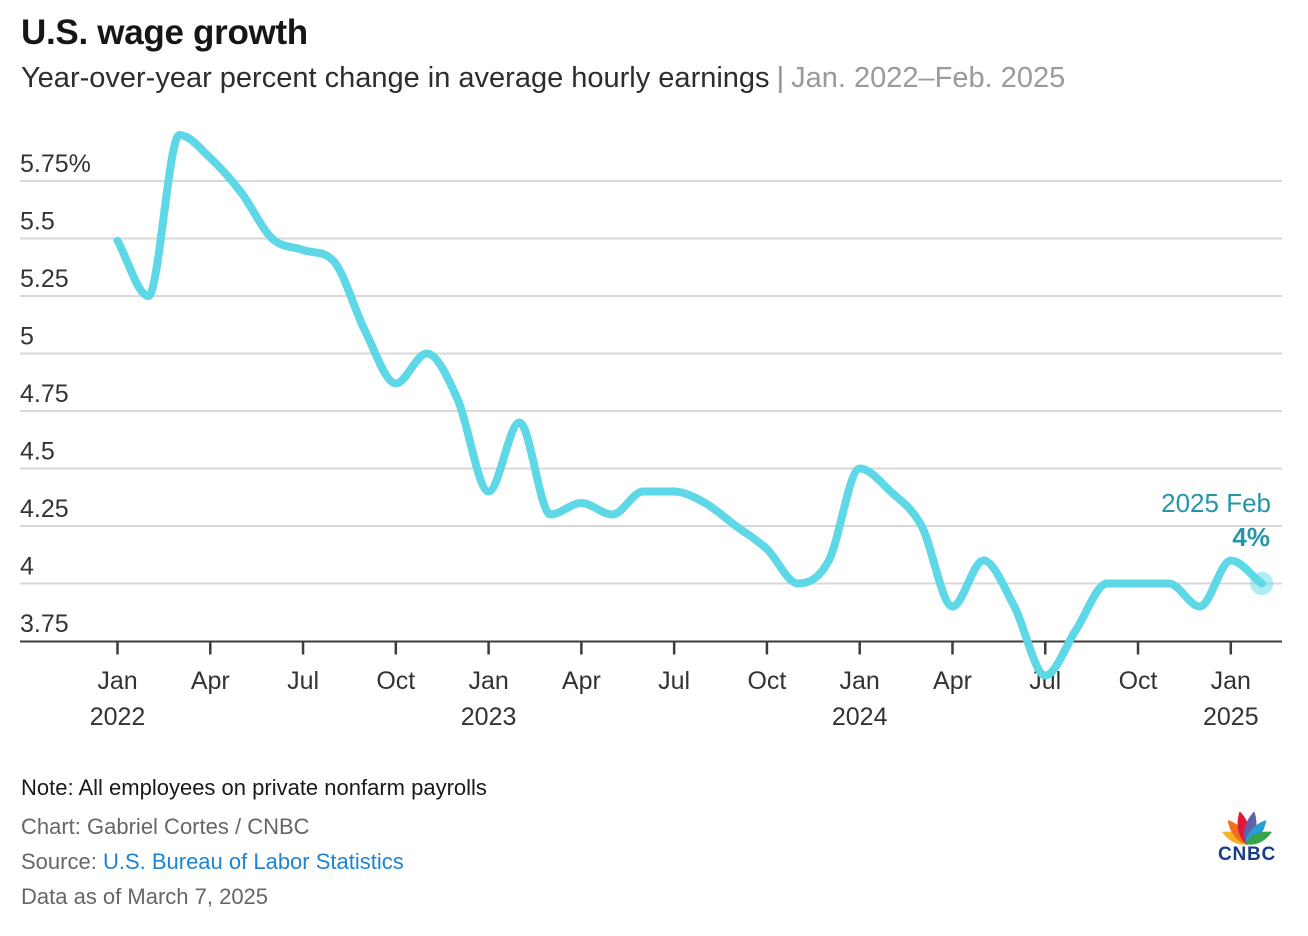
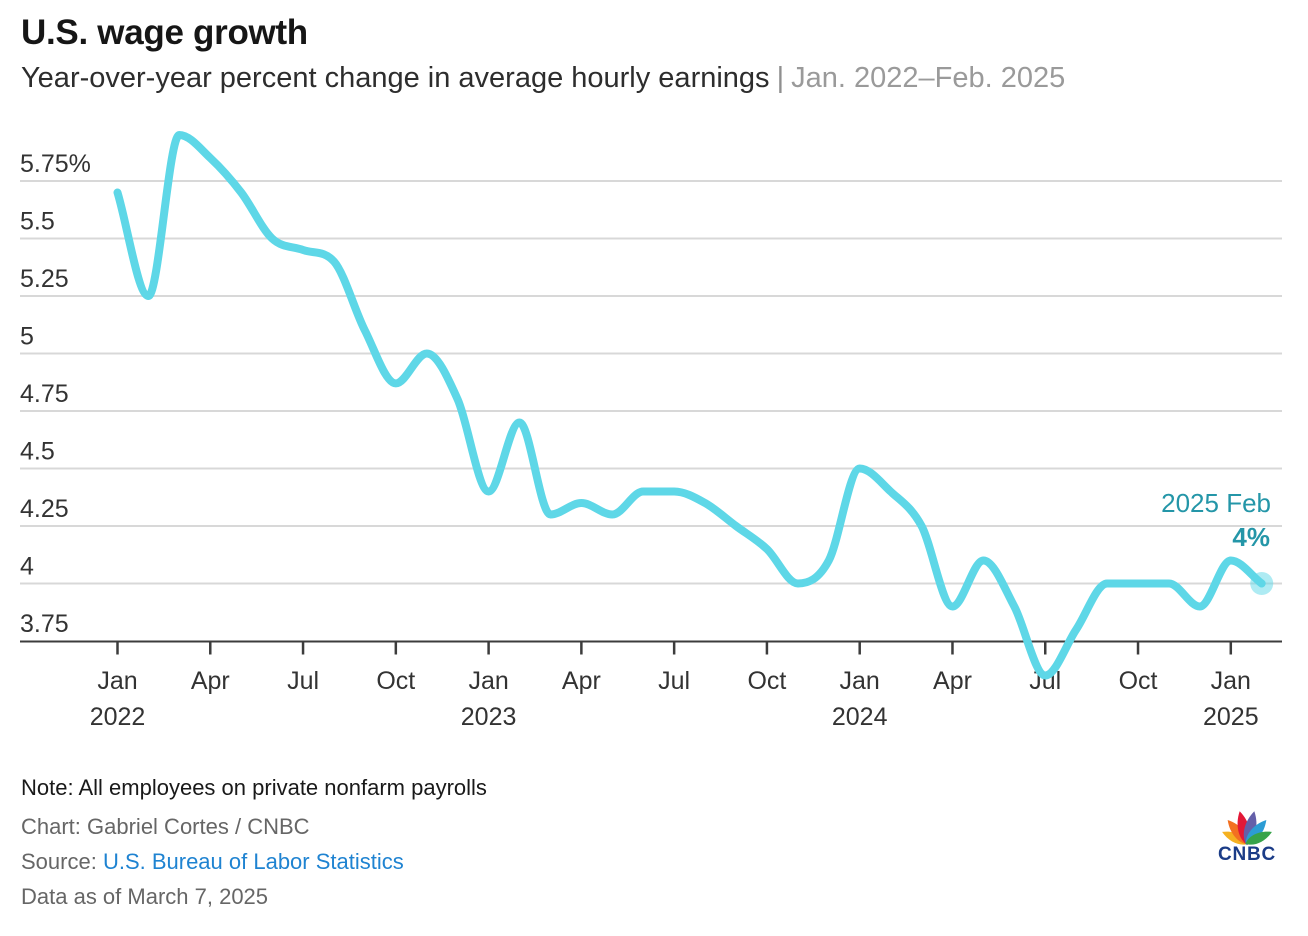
Jan 2022: 5.49% -> 5.70%
